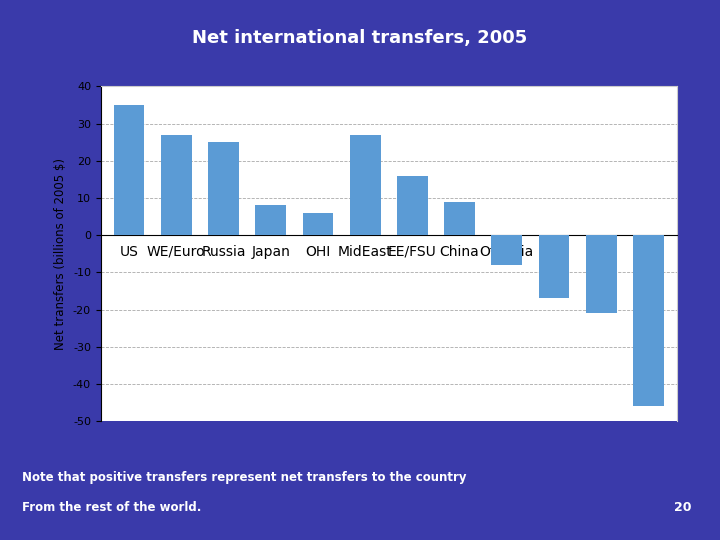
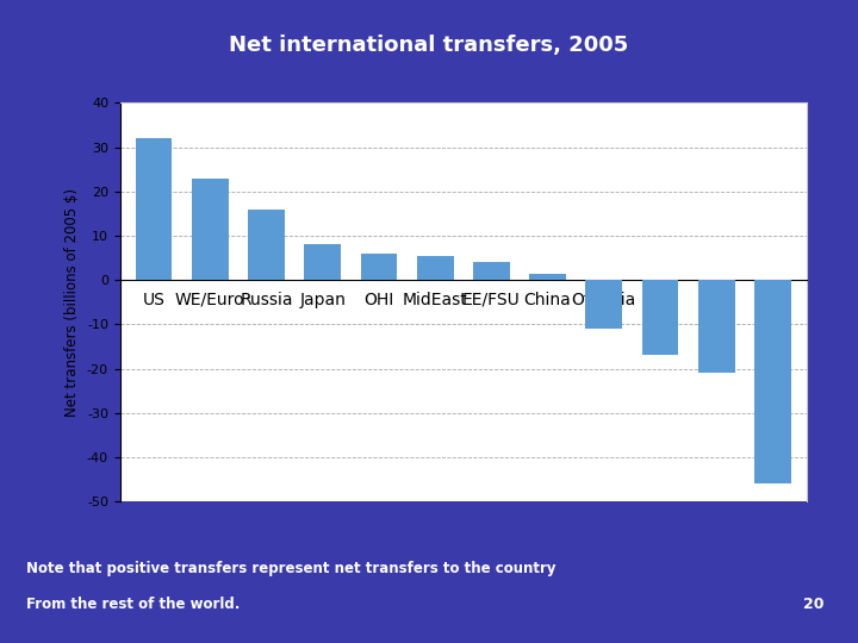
US: 35.0 -> 32.0
WE/Euro: 27.0 -> 23.0
Russia: 25.0 -> 16.0
MidEast: 27.0 -> 5.5
EE/FSU: 16.0 -> 4.0
China: 9.0 -> 1.5
OthAsia: -8.0 -> -11.0
